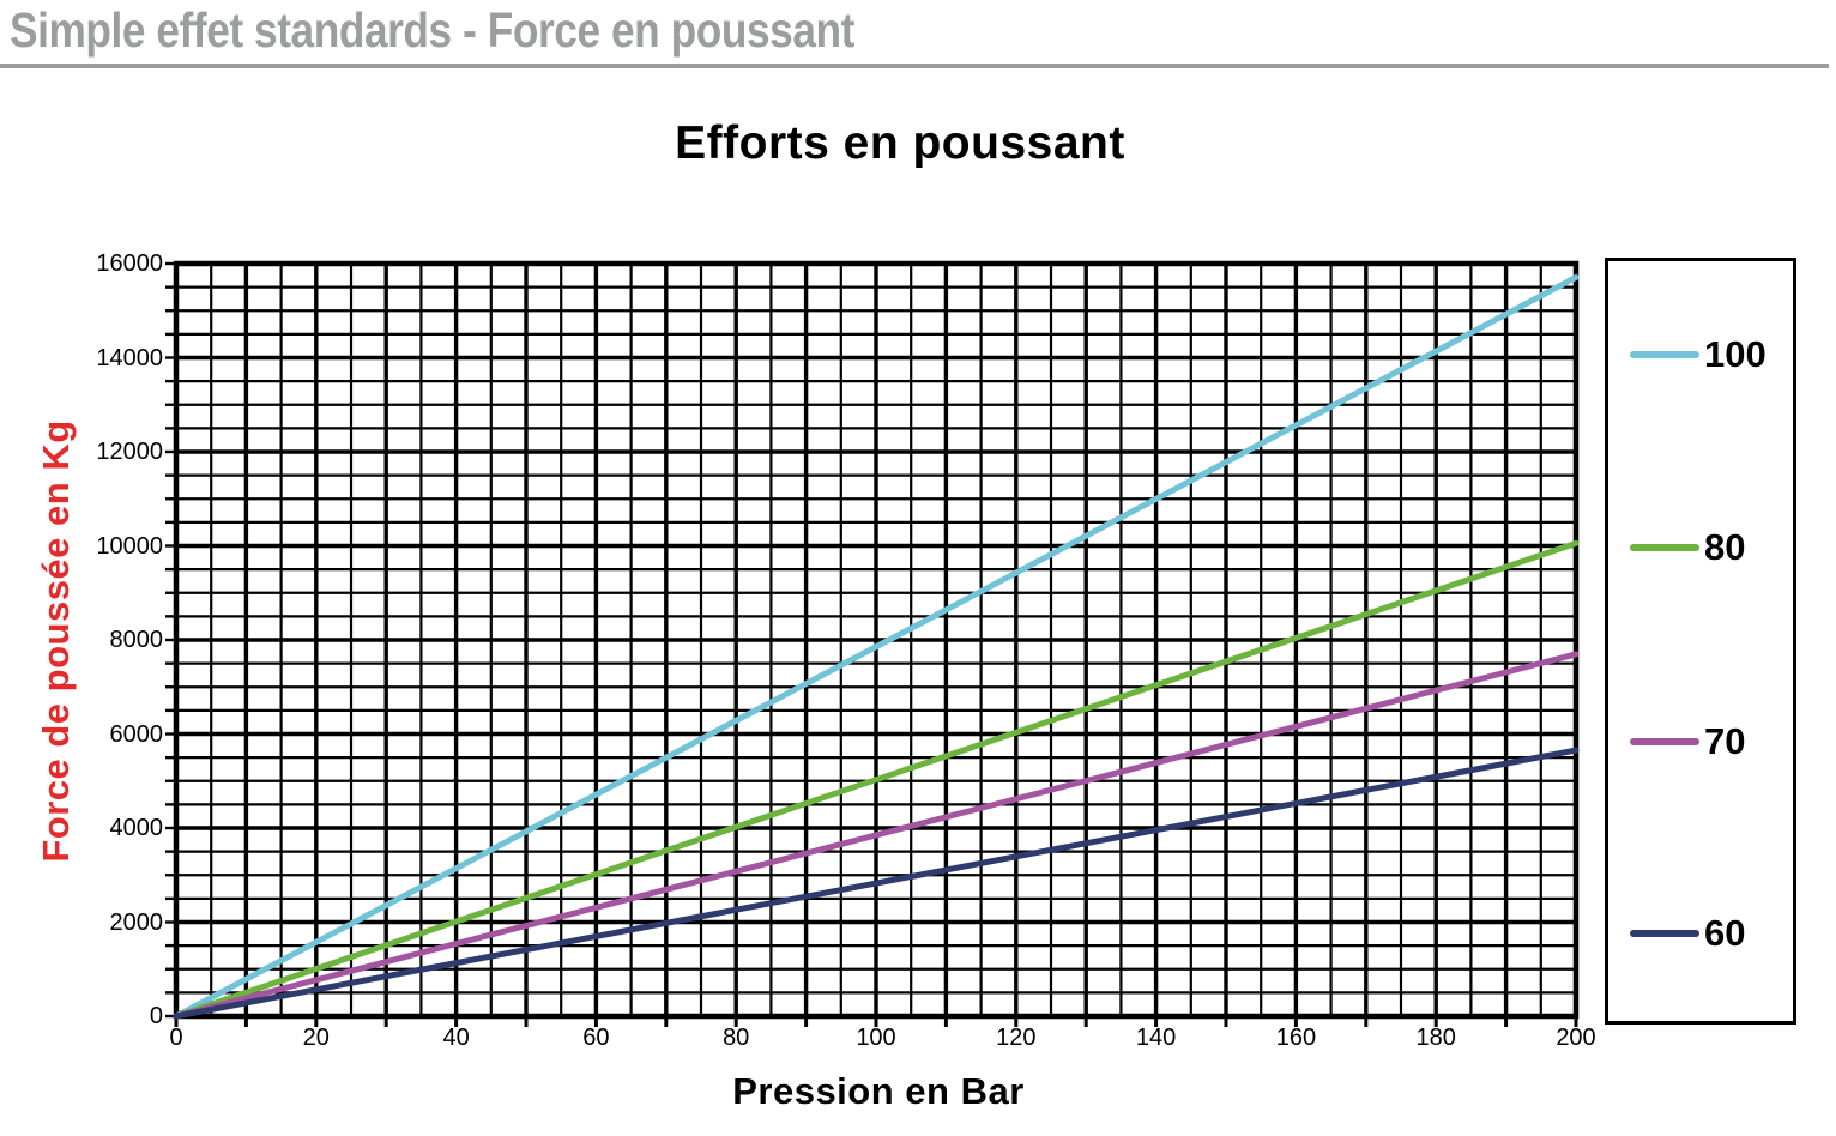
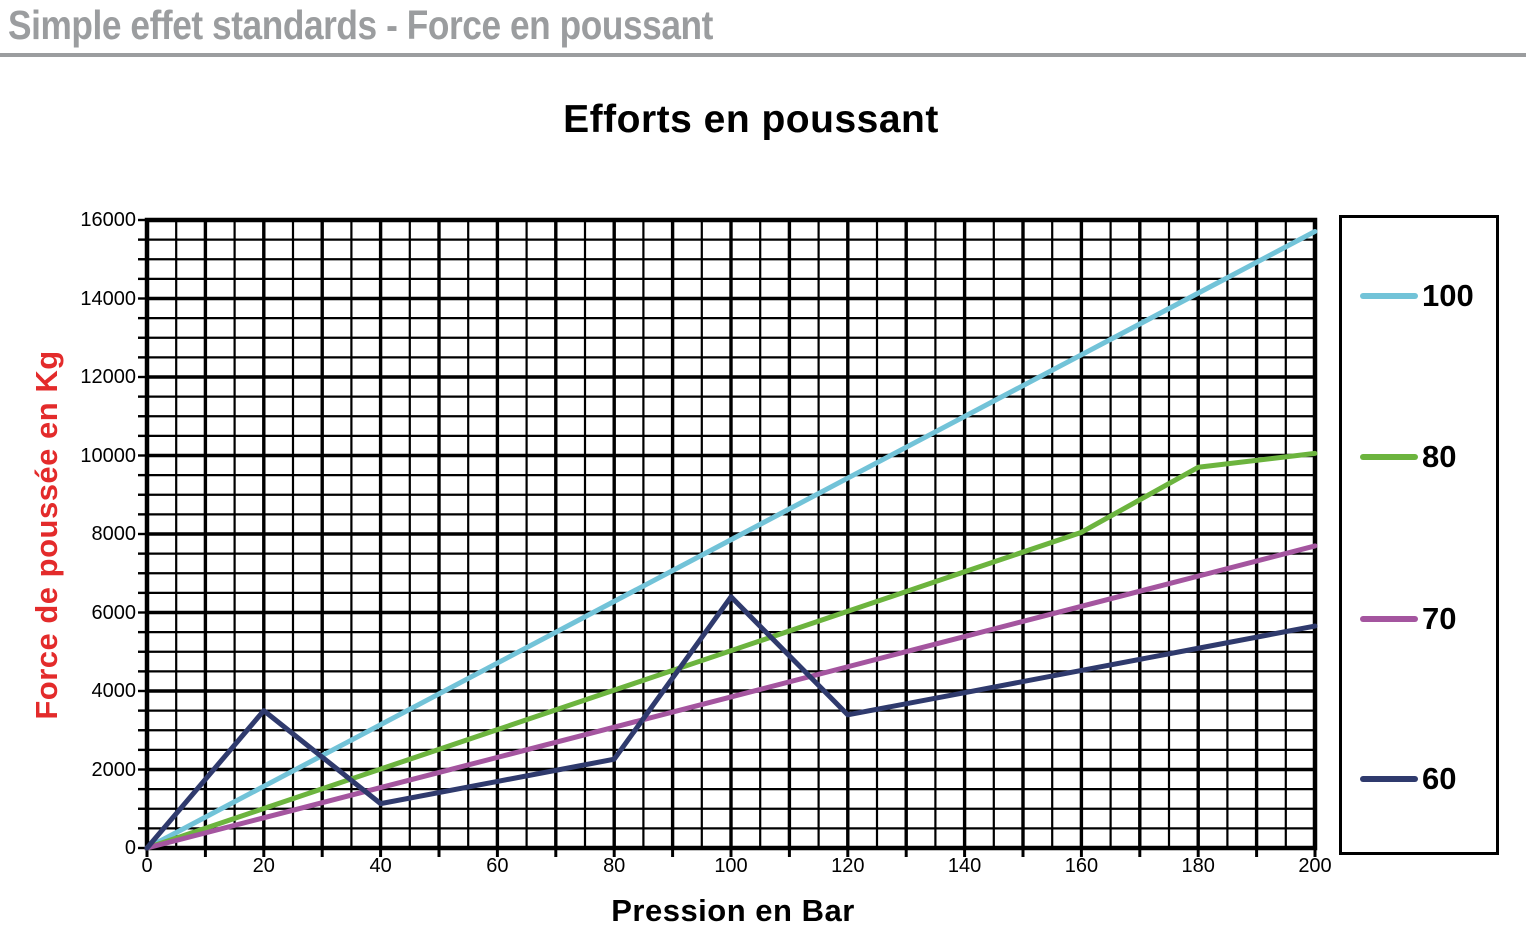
60/20: 600 -> 3500
60/100: 2800 -> 6400
80/180: 9000 -> 9700
